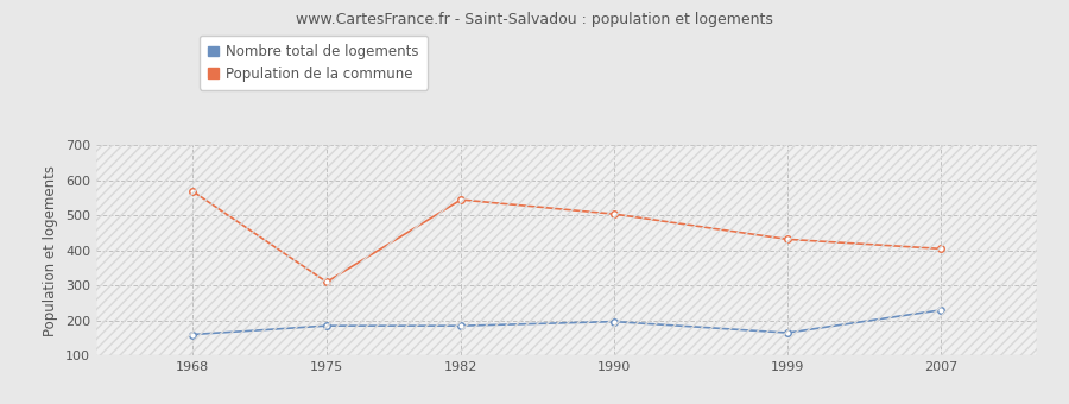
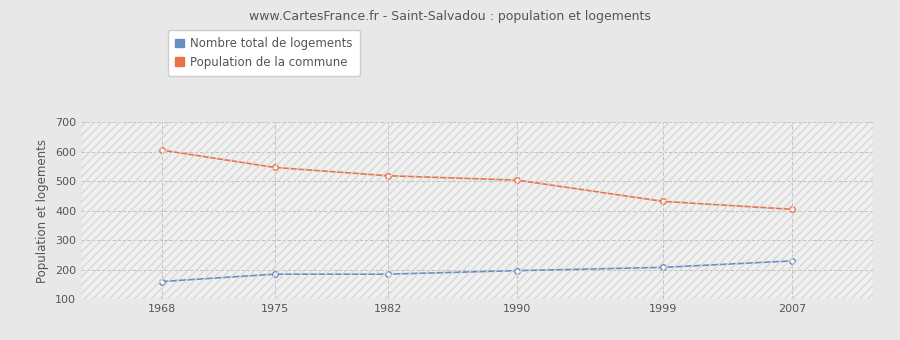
Population de la commune/1968: 570 -> 606
Population de la commune/1975: 310 -> 547
Population de la commune/1982: 545 -> 519
Nombre total de logements/1999: 165 -> 208
